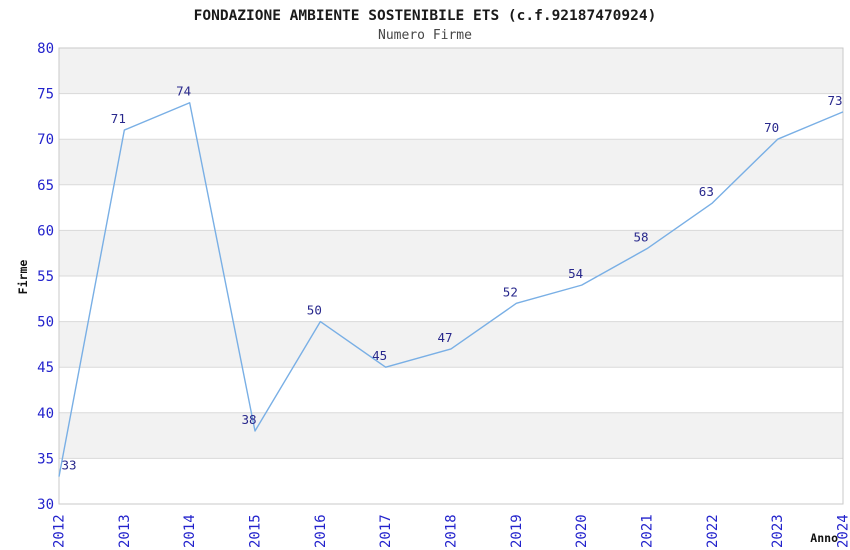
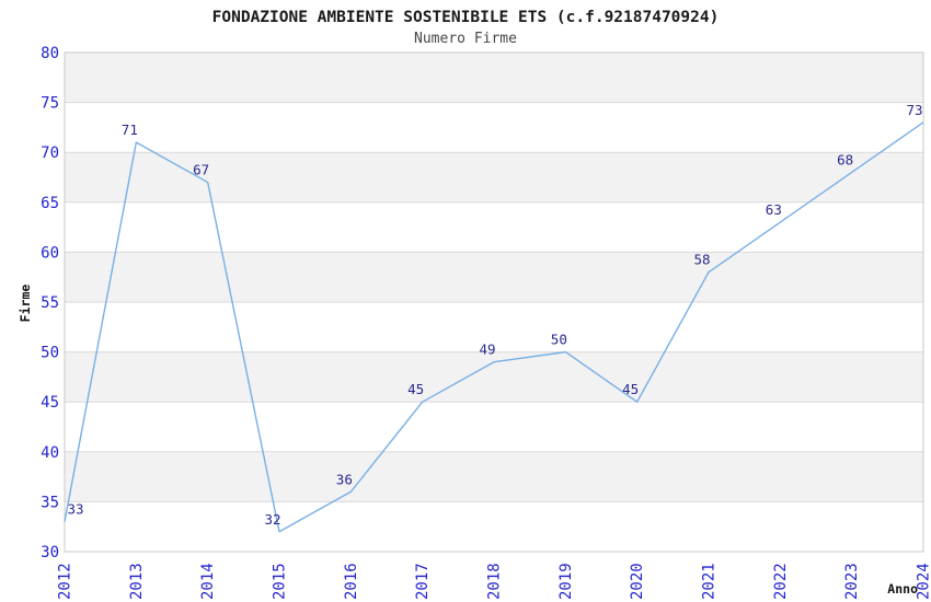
2014: 74 -> 67
2015: 38 -> 32
2016: 50 -> 36
2018: 47 -> 49
2019: 52 -> 50
2020: 54 -> 45
2023: 70 -> 68
